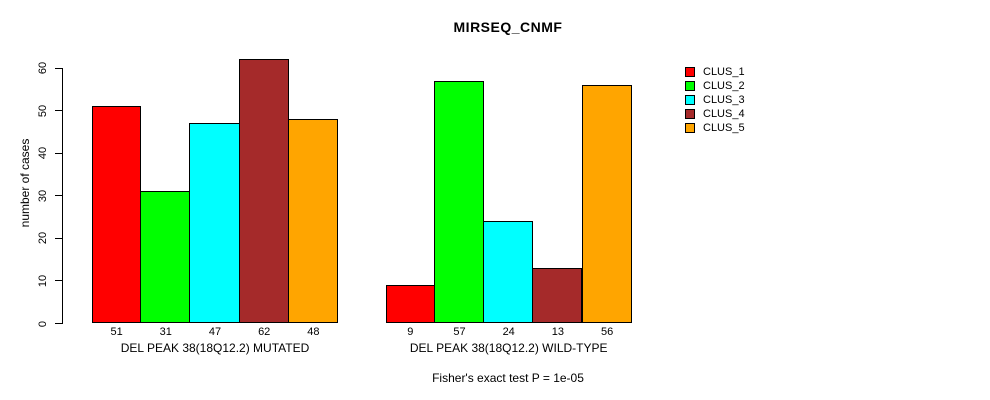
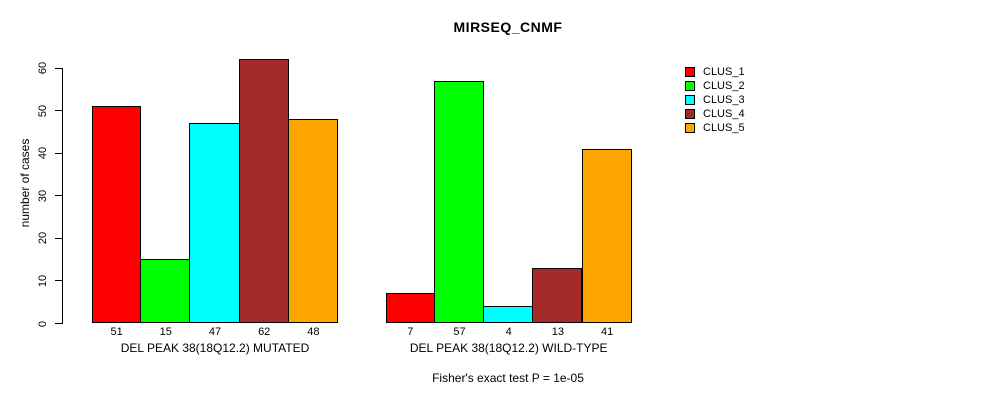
CLUS_2/DEL PEAK 38(18Q12.2) MUTATED: 31 -> 15
CLUS_1/DEL PEAK 38(18Q12.2) WILD-TYPE: 9 -> 7
CLUS_3/DEL PEAK 38(18Q12.2) WILD-TYPE: 24 -> 4
CLUS_5/DEL PEAK 38(18Q12.2) WILD-TYPE: 56 -> 41
